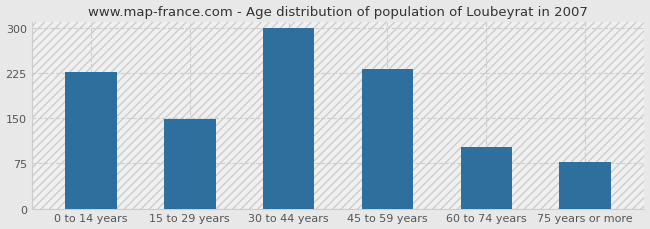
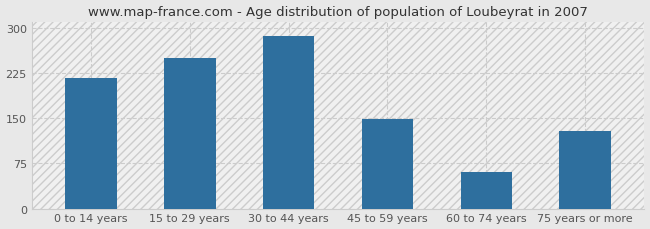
0 to 14 years: 226 -> 216
15 to 29 years: 149 -> 250
30 to 44 years: 300 -> 286
45 to 59 years: 232 -> 148
60 to 74 years: 102 -> 60
75 years or more: 78 -> 128
